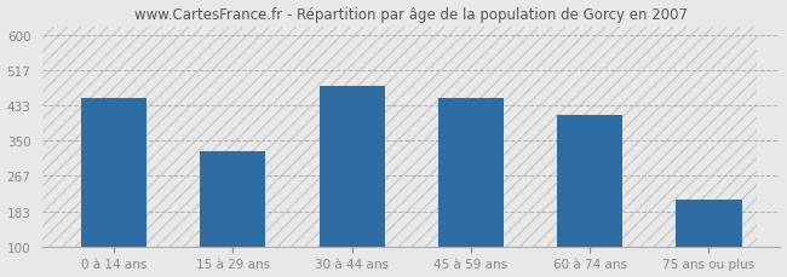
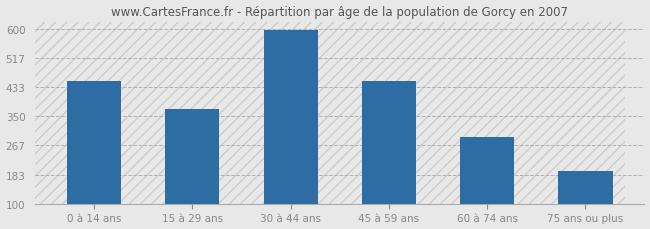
15 à 29 ans: 325 -> 370
30 à 44 ans: 480 -> 596
60 à 74 ans: 410 -> 291
75 ans ou plus: 210 -> 192
